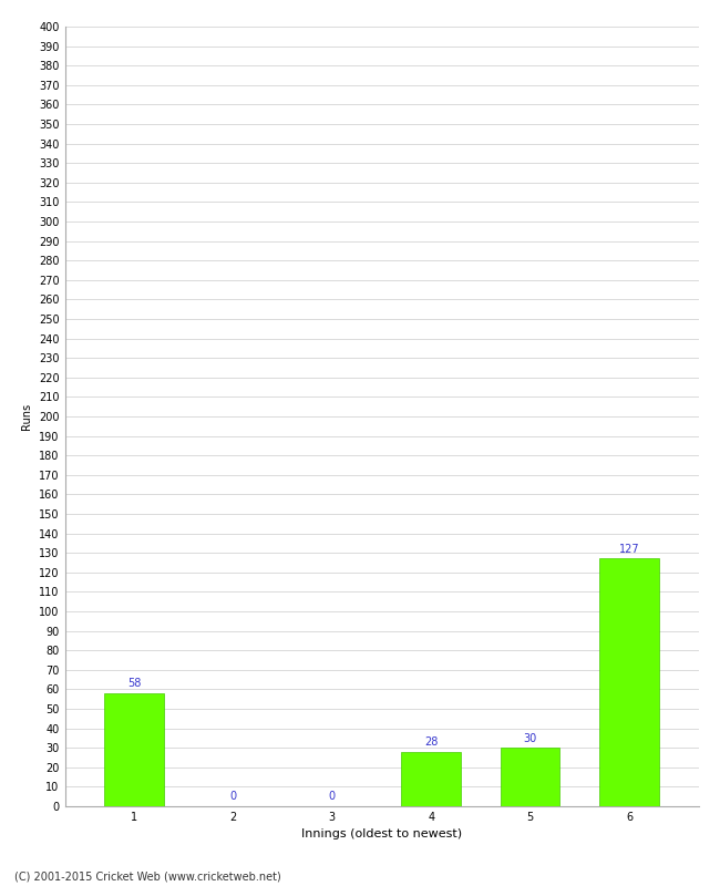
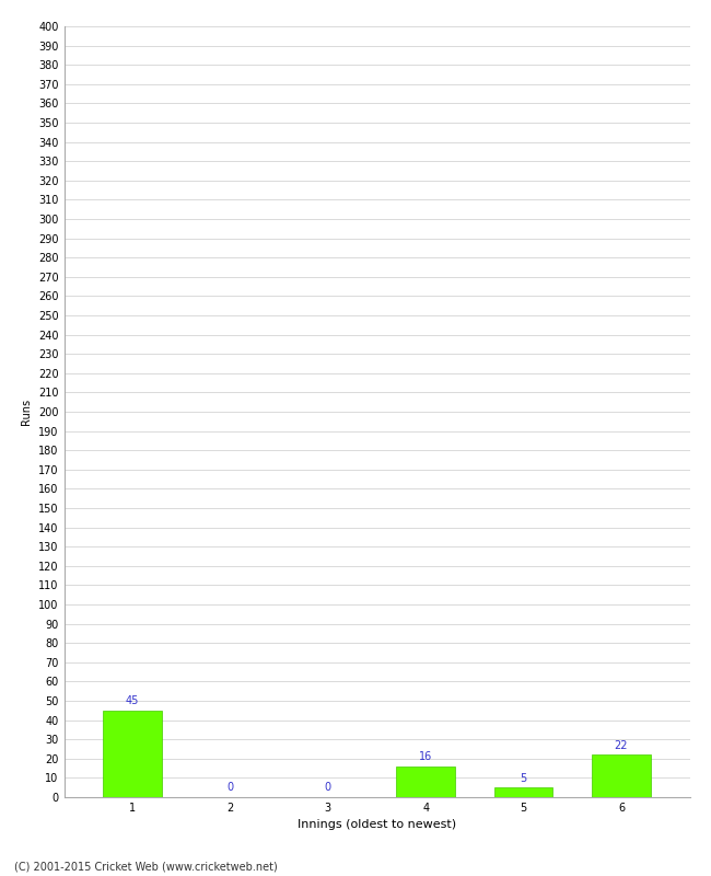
1: 58 -> 45
4: 28 -> 16
5: 30 -> 5
6: 127 -> 22
